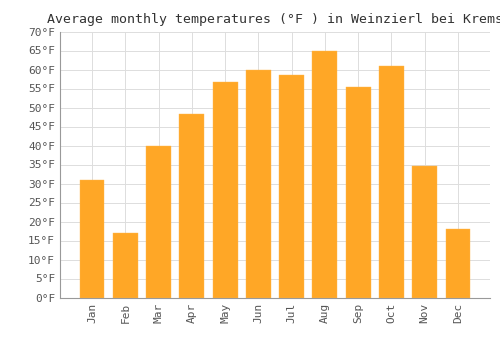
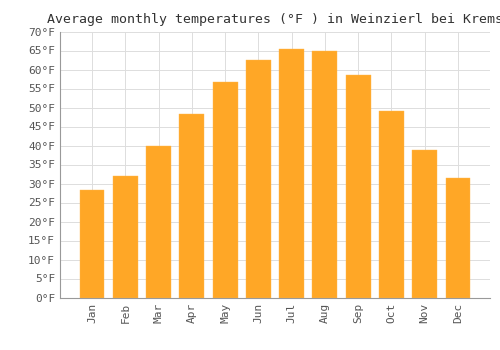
Jan: 31.0°F -> 28.4°F
Feb: 17.0°F -> 32.0°F
Jun: 60.0°F -> 62.6°F
Jul: 58.5°F -> 65.5°F
Sep: 55.5°F -> 58.5°F
Oct: 61.0°F -> 49.1°F
Nov: 34.5°F -> 38.7°F
Dec: 18.0°F -> 31.5°F
